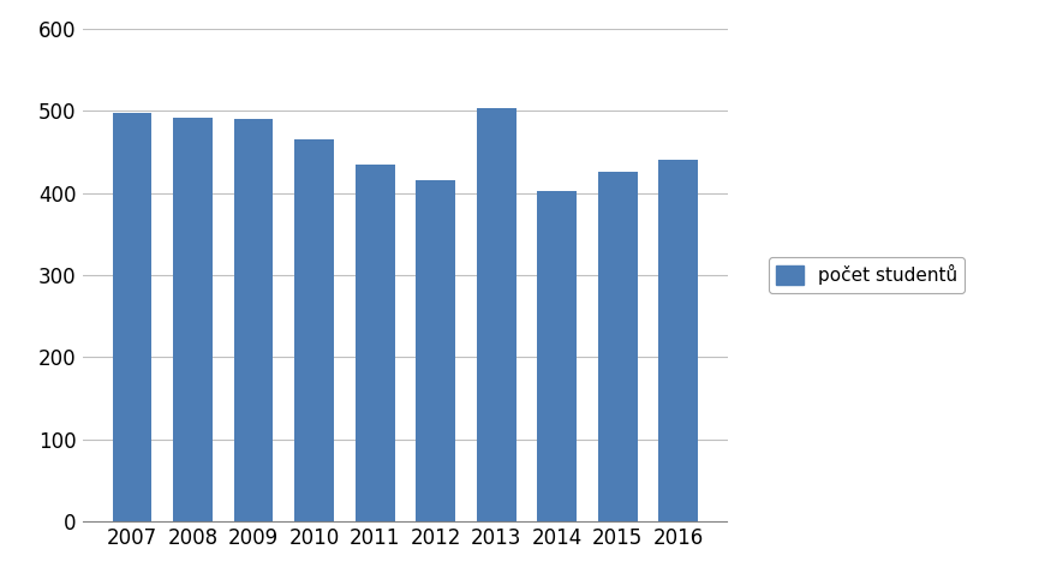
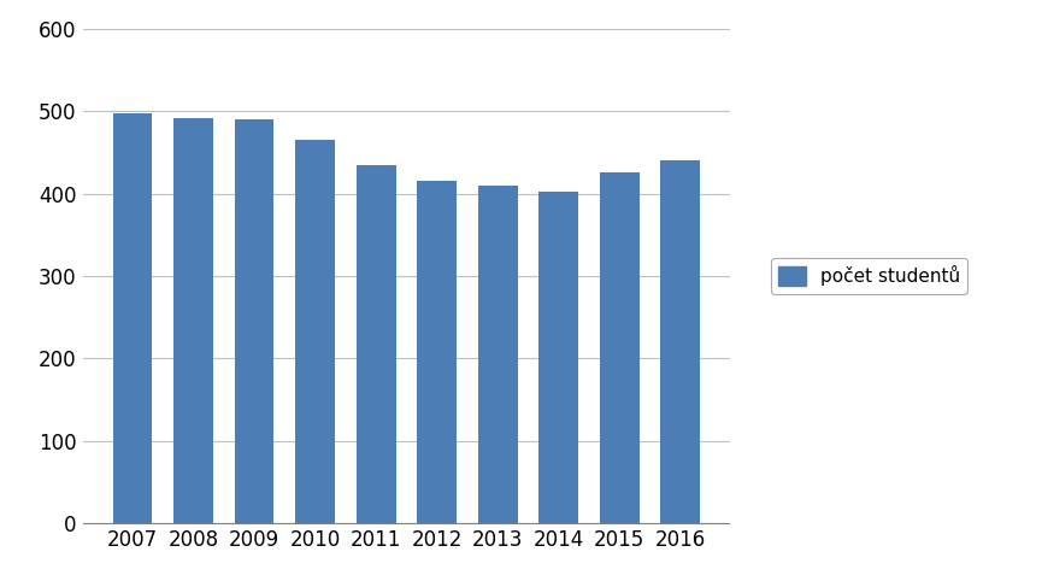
2013: 504 -> 410
